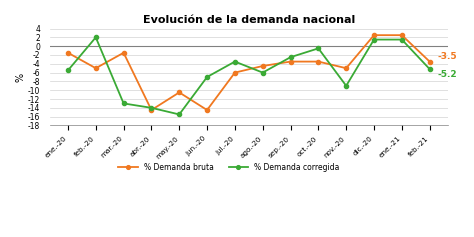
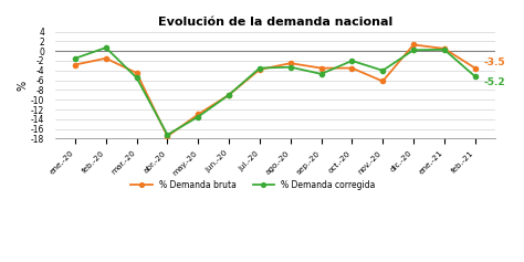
% Demanda corregida/ene.-20: -5.5 -> -1.5
% Demanda bruta/ene.-20: -1.5 -> -2.8
% Demanda corregida/feb.-20: 2.0 -> 0.7
% Demanda bruta/feb.-20: -5.0 -> -1.5
% Demanda corregida/mar.-20: -13.0 -> -5.5
% Demanda bruta/mar.-20: -1.5 -> -4.5
% Demanda corregida/abr.-20: -14.0 -> -17.2
% Demanda bruta/abr.-20: -14.5 -> -17.5
% Demanda corregida/may.-20: -15.5 -> -13.5
% Demanda bruta/may.-20: -10.5 -> -13.0
% Demanda corregida/jun.-20: -7.0 -> -9.0
% Demanda bruta/jun.-20: -14.5 -> -9.0
% Demanda bruta/jul.-20: -6.0 -> -3.8
% Demanda corregida/ago.-20: -6.0 -> -3.3
% Demanda bruta/ago.-20: -4.5 -> -2.5
% Demanda corregida/sep.-20: -2.5 -> -4.7
% Demanda corregida/oct.-20: -0.5 -> -2.0
% Demanda corregida/nov.-20: -9.0 -> -4.0
% Demanda bruta/nov.-20: -5.0 -> -6.2
% Demanda corregida/dic.-20: 1.5 -> 0.2
% Demanda bruta/dic.-20: 2.5 -> 1.3
% Demanda corregida/ene.-21: 1.5 -> 0.3
% Demanda bruta/ene.-21: 2.5 -> 0.5
